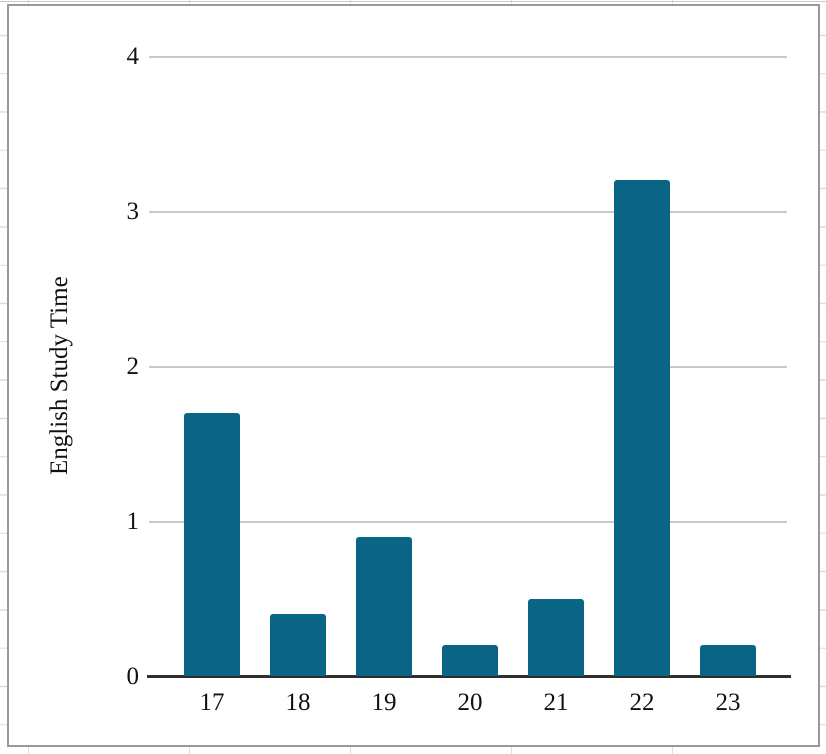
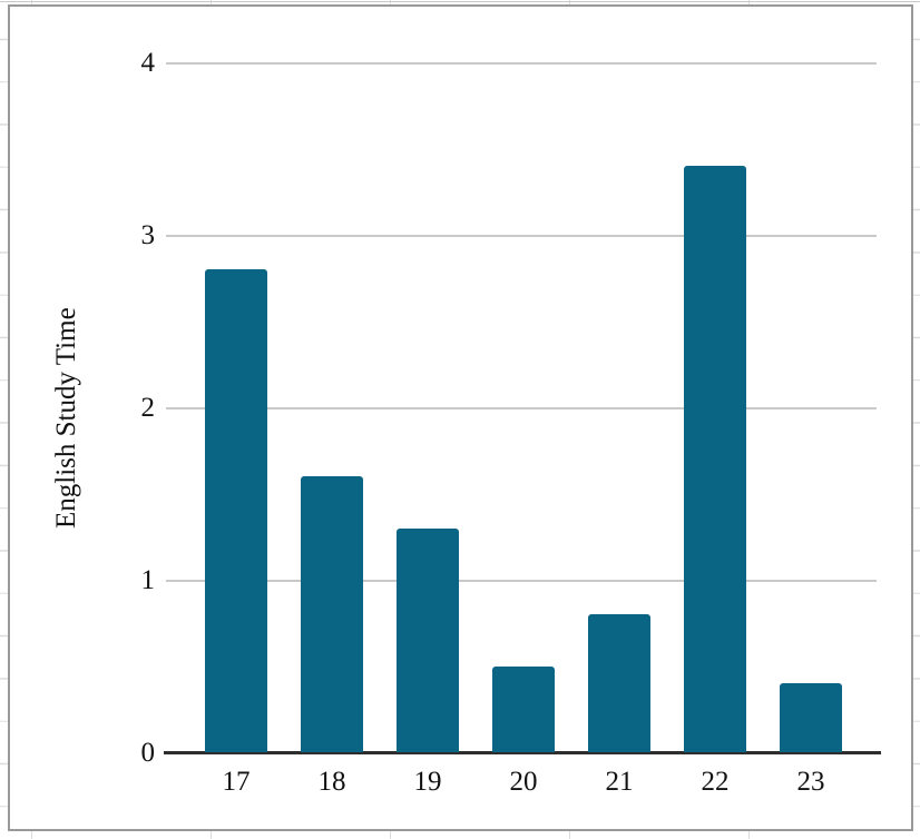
17: 1.7 -> 2.8
18: 0.4 -> 1.6
19: 0.9 -> 1.3
20: 0.2 -> 0.5
21: 0.5 -> 0.8
22: 3.2 -> 3.4
23: 0.2 -> 0.4
